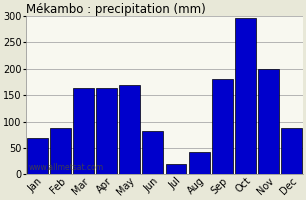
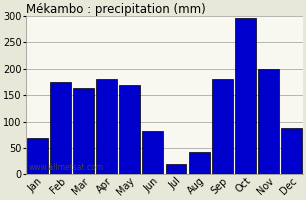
Feb: 88 -> 174
Apr: 163 -> 180
